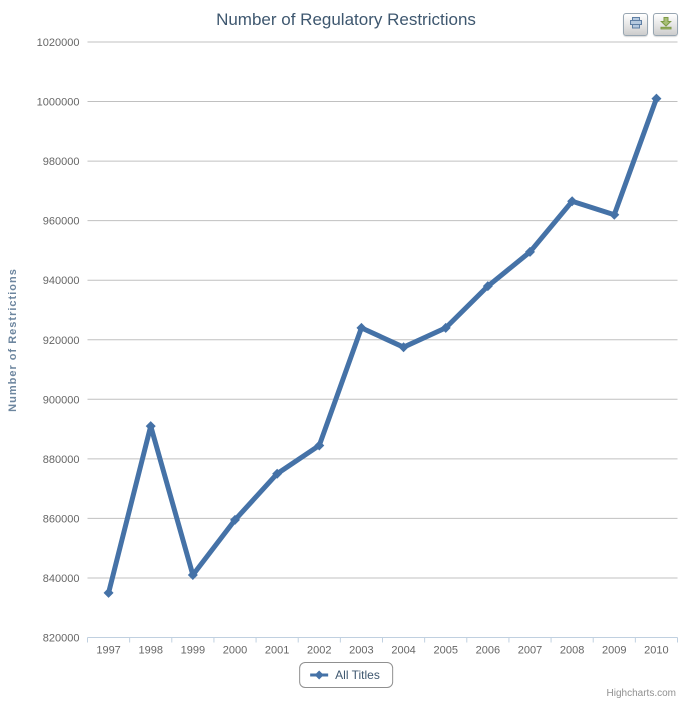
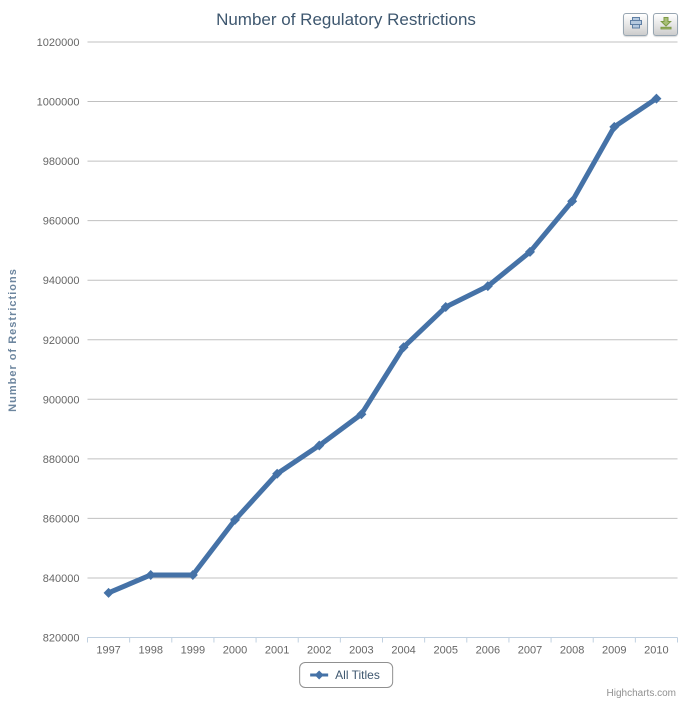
1998: 891000 -> 841000
2003: 924000 -> 895000
2005: 924000 -> 931000
2009: 962000 -> 992000
